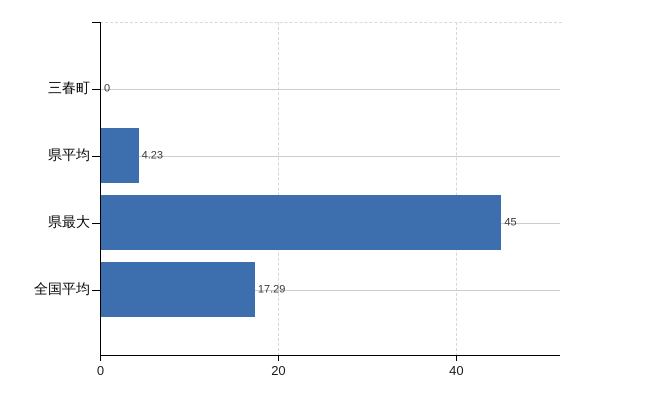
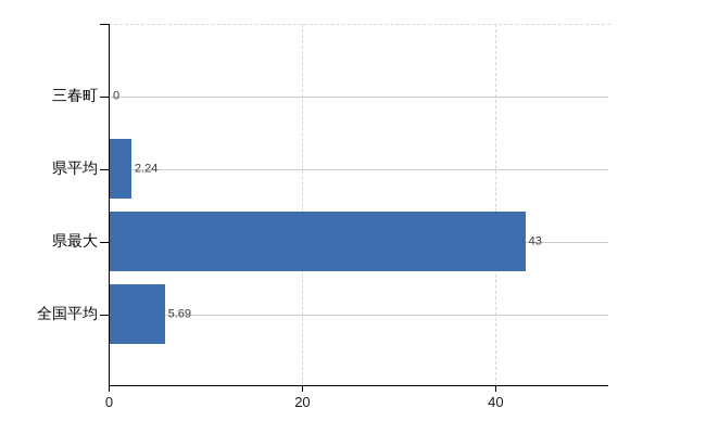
県平均: 4.23 -> 2.24
県最大: 45 -> 43
全国平均: 17.29 -> 5.69
